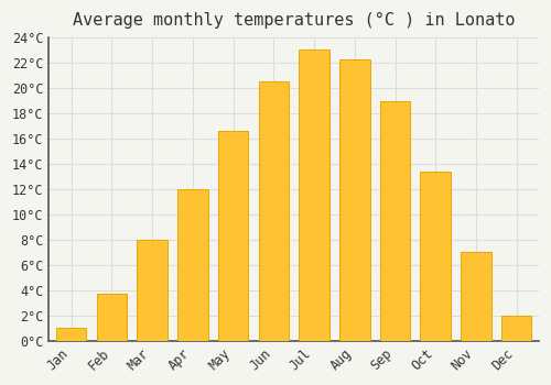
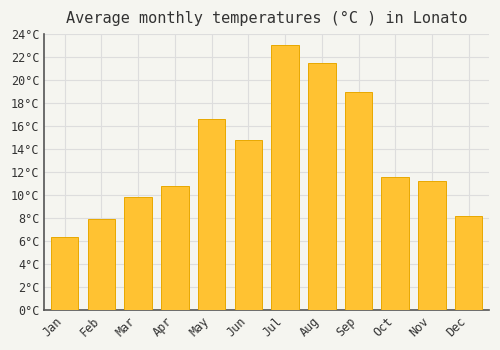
Jan: 1.0°C -> 6.3°C
Feb: 3.7°C -> 7.9°C
Mar: 8.0°C -> 9.8°C
Apr: 12.0°C -> 10.8°C
Jun: 20.5°C -> 14.8°C
Aug: 22.3°C -> 21.5°C
Oct: 13.4°C -> 11.6°C
Nov: 7.0°C -> 11.2°C
Dec: 2.0°C -> 8.2°C
